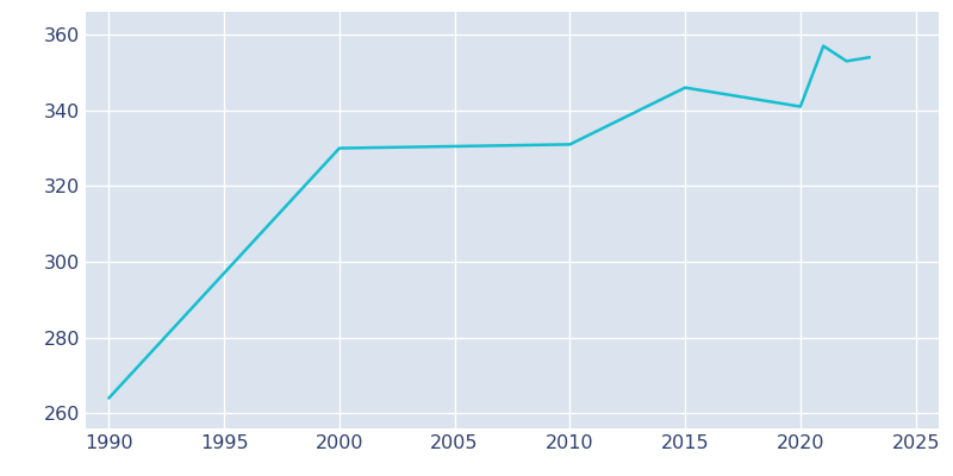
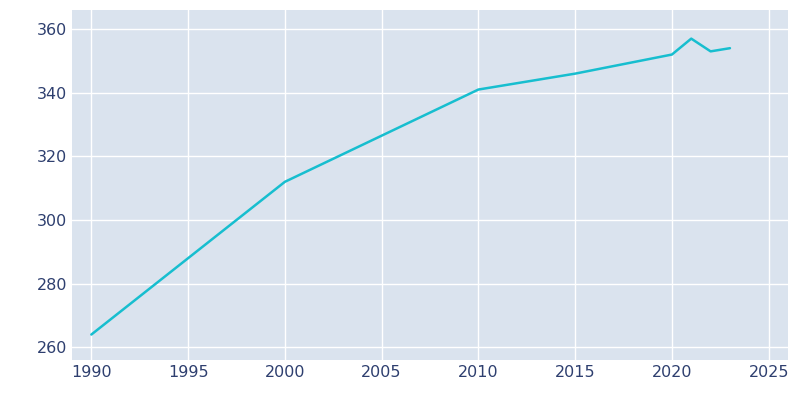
2000: 330 -> 312
2010: 331 -> 341
2020: 341 -> 352
